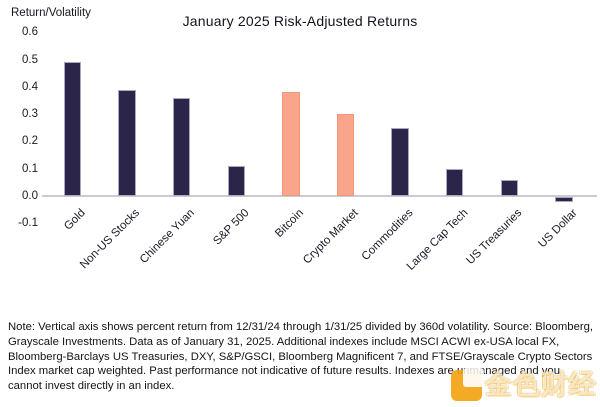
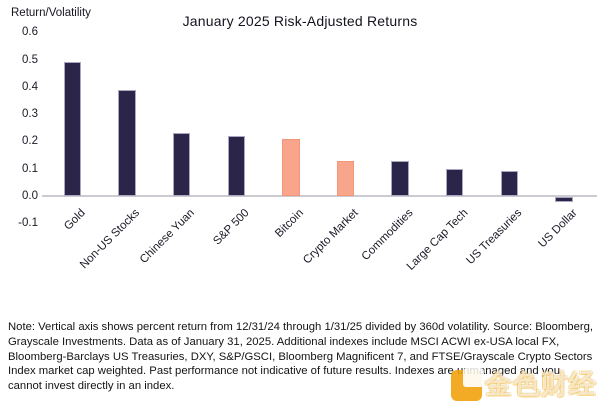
Chinese Yuan: 0.36 -> 0.23
S&P 500: 0.11 -> 0.22
Bitcoin: 0.38 -> 0.21
Crypto Market: 0.30 -> 0.13
Commodities: 0.25 -> 0.13
US Treasuries: 0.06 -> 0.09
